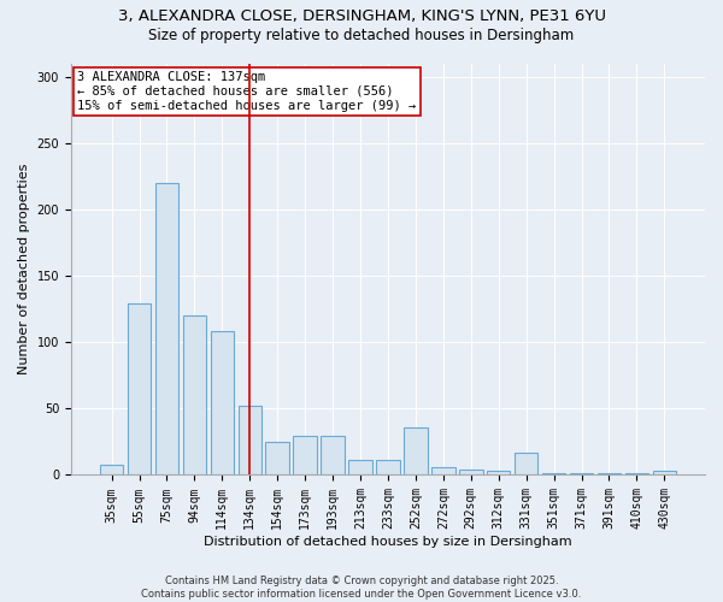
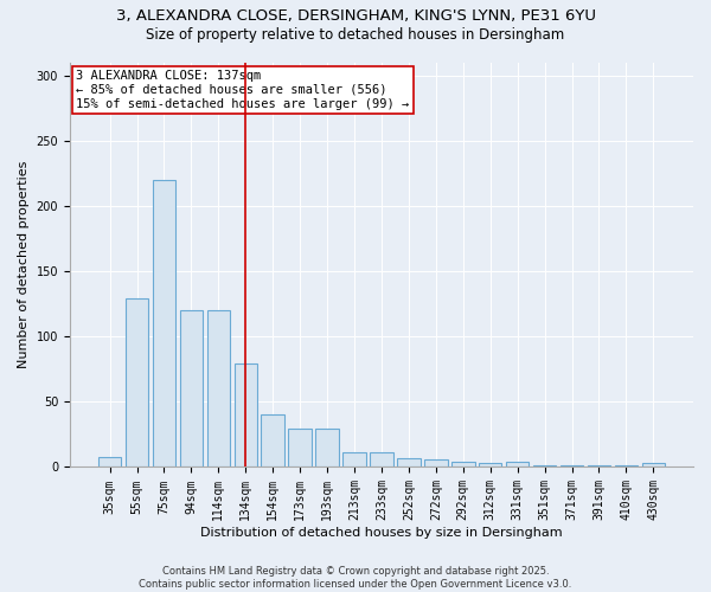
114sqm: 108 -> 120
134sqm: 52 -> 79
154sqm: 25 -> 40
252sqm: 36 -> 7
331sqm: 17 -> 4
